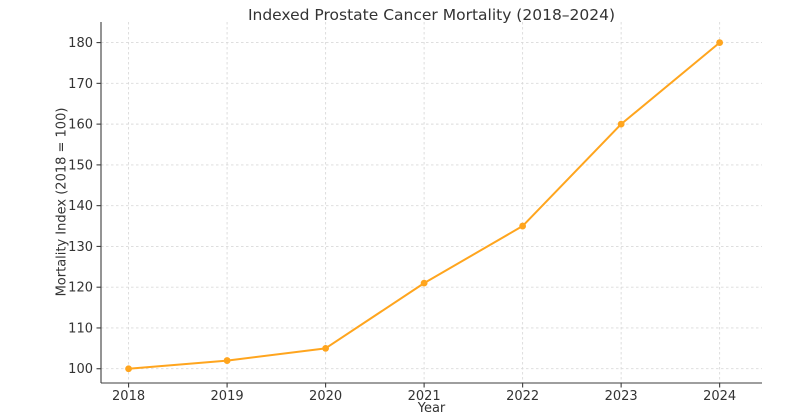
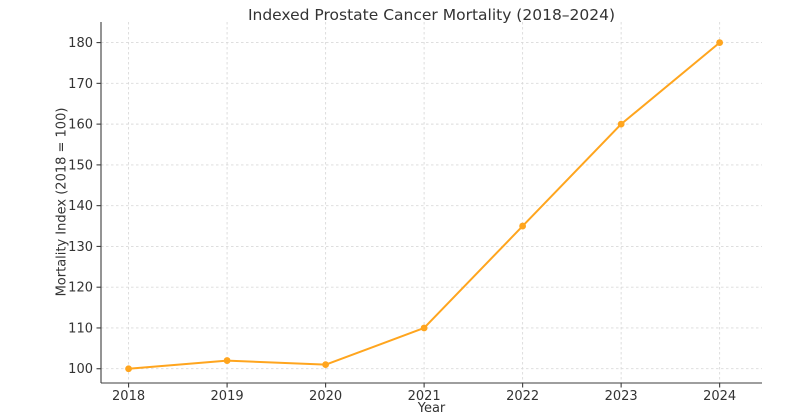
2020: 105 -> 101
2021: 121 -> 110
